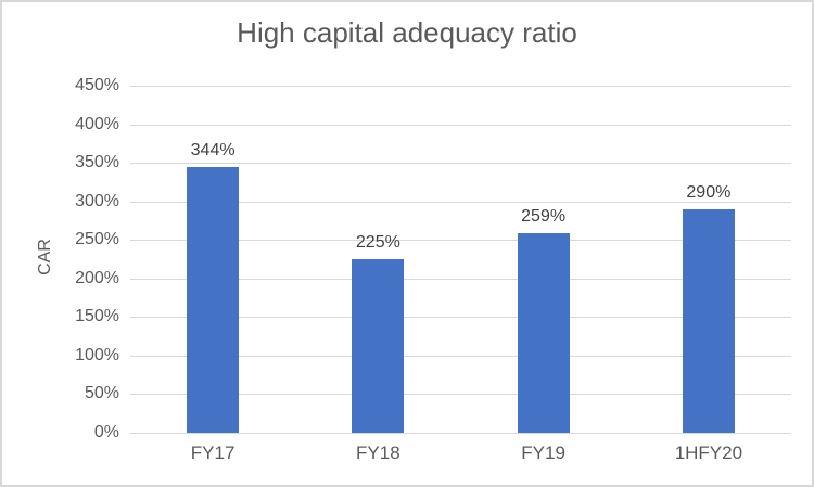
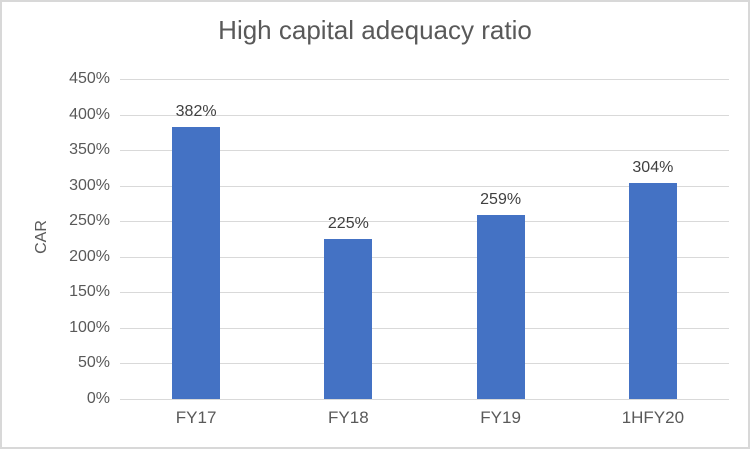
FY17: 344% -> 382%
1HFY20: 290% -> 304%
